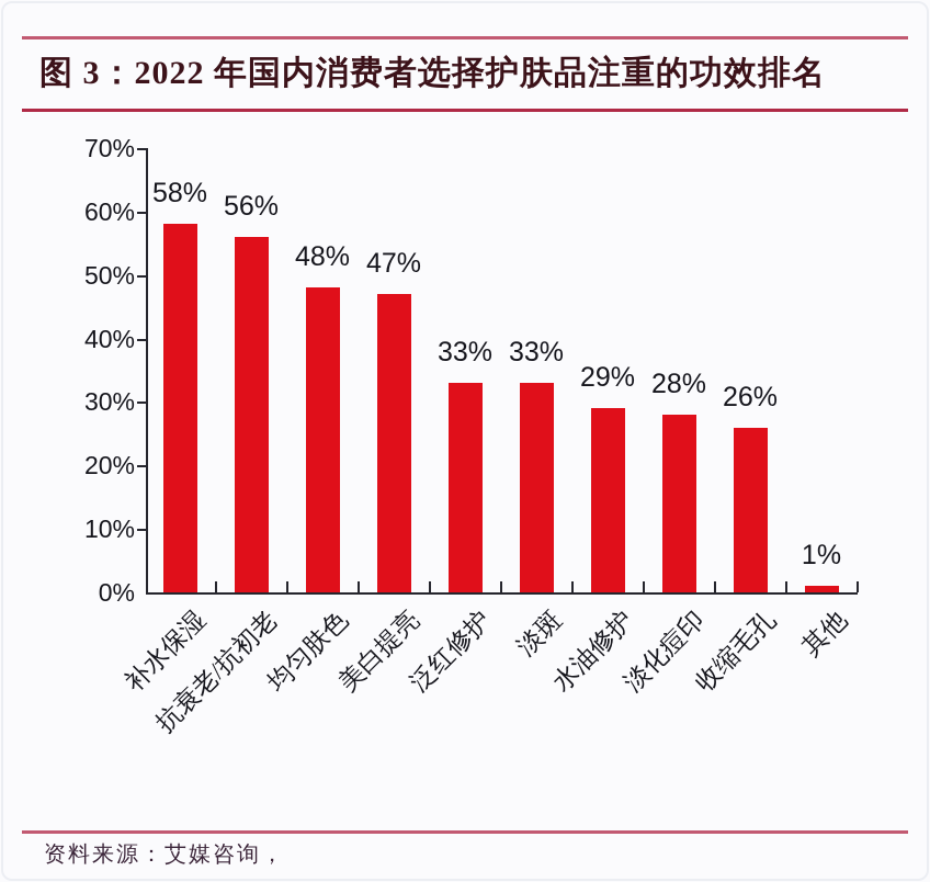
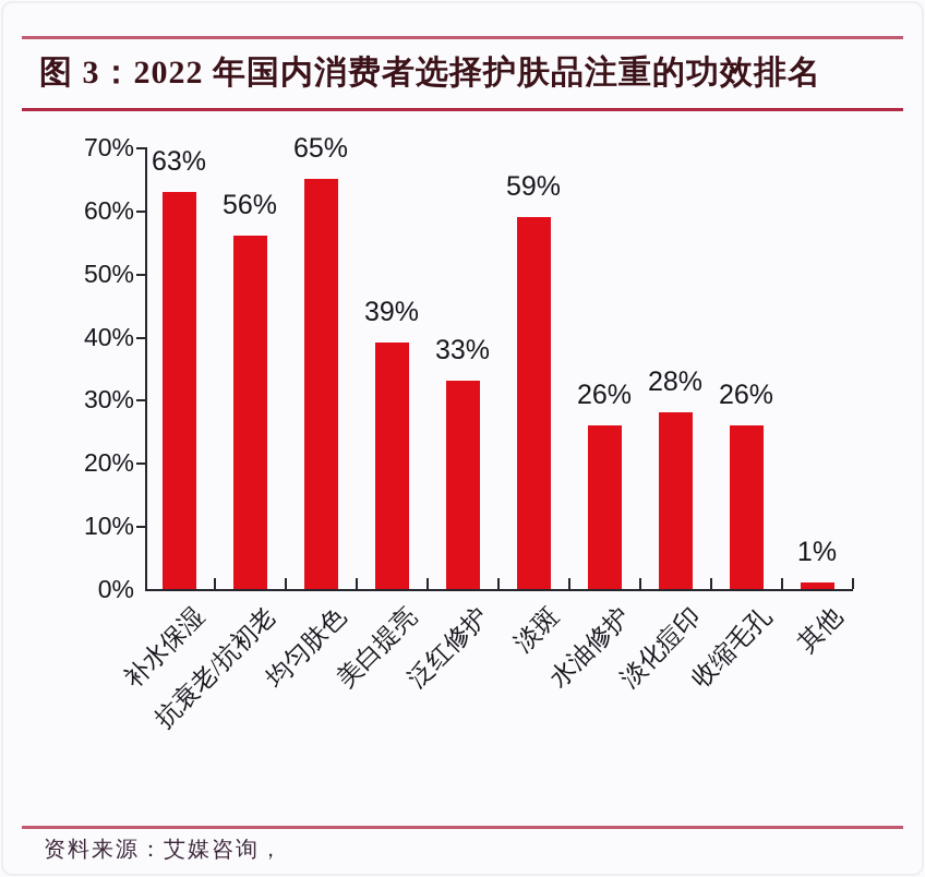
补水保湿: 58% -> 63%
均匀肤色: 48% -> 65%
美白提亮: 47% -> 39%
淡斑: 33% -> 59%
水油修护: 29% -> 26%
